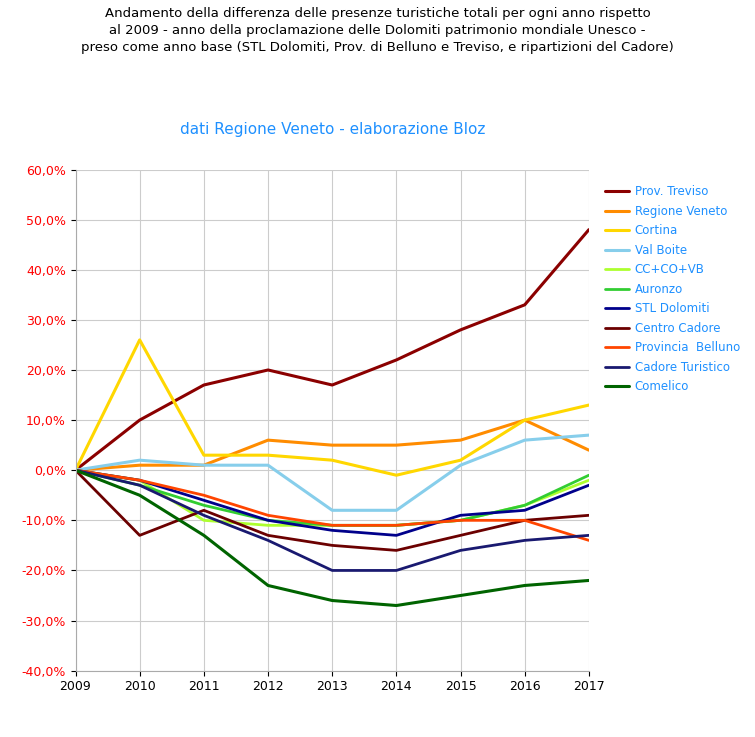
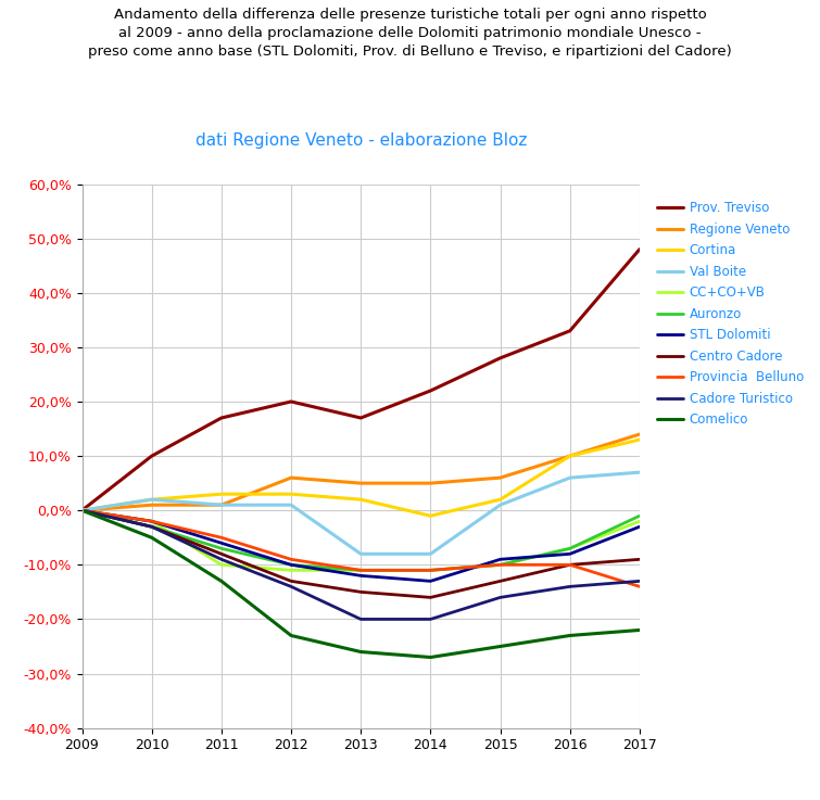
Cortina/2010: 26% -> 2%
Centro Cadore/2010: -13% -> -3%
Regione Veneto/2017: 4% -> 14%
